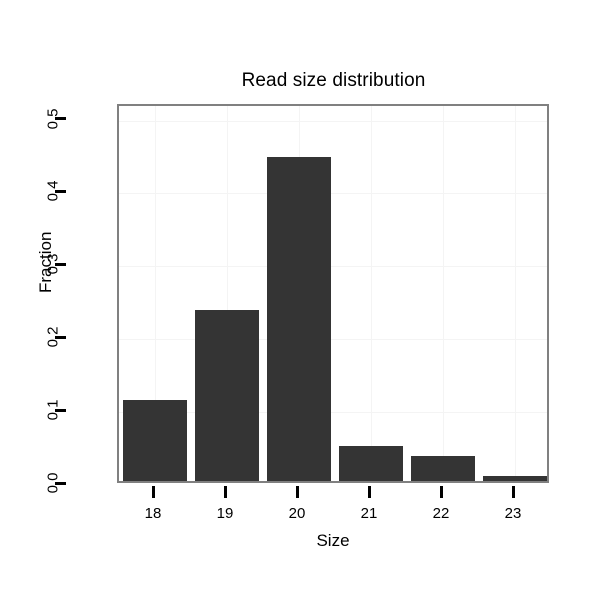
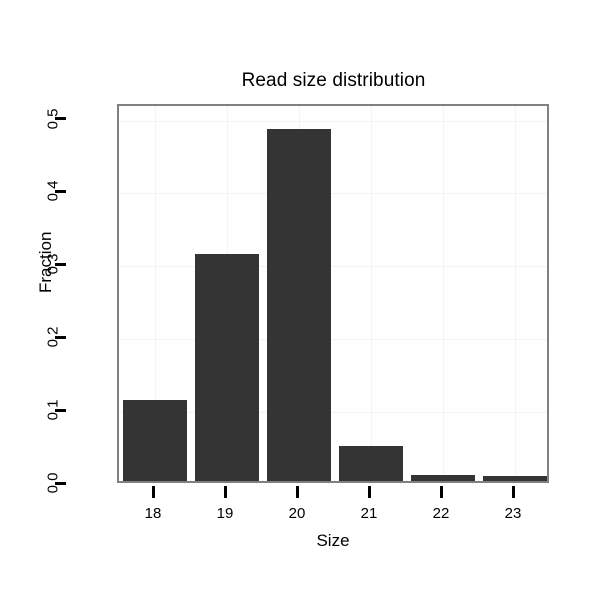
19: 0.24 -> 0.32
20: 0.45 -> 0.49
22: 0.04 -> 0.01
